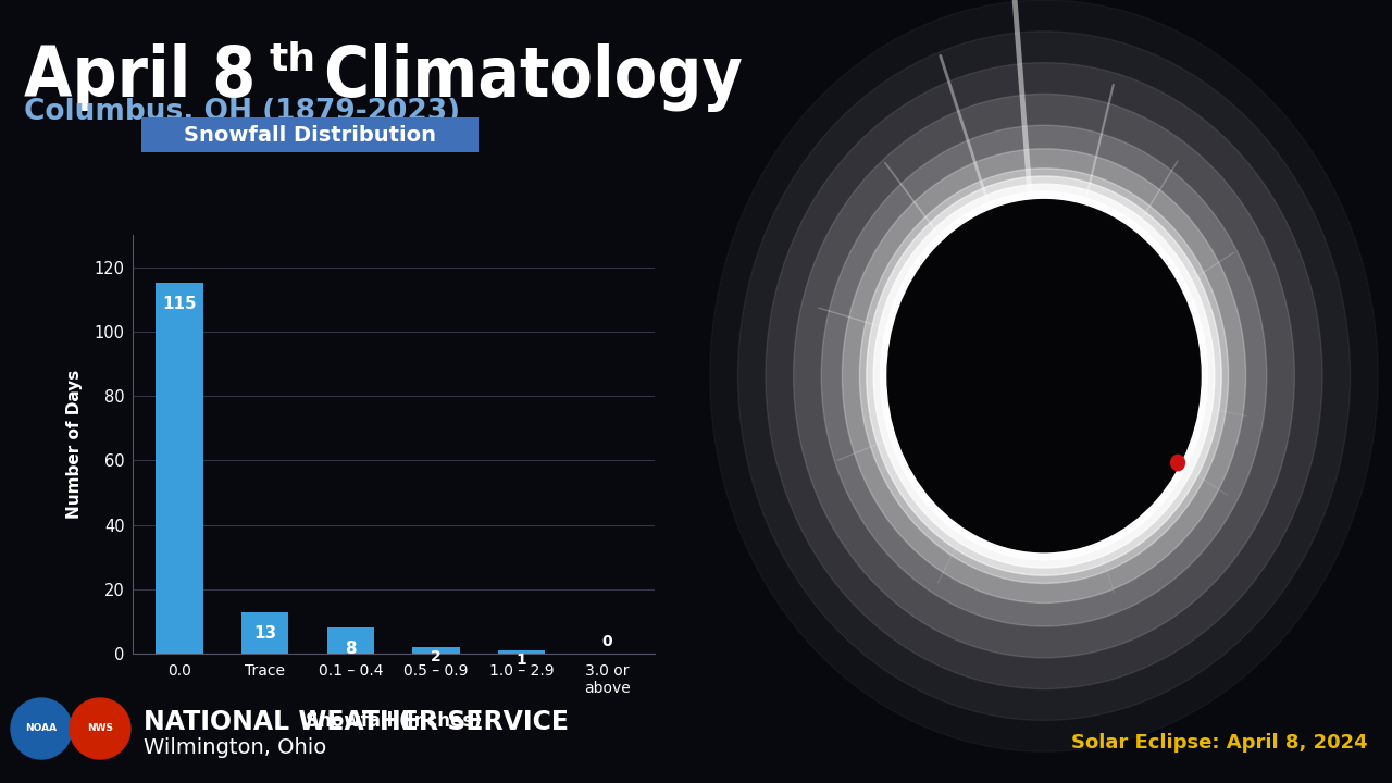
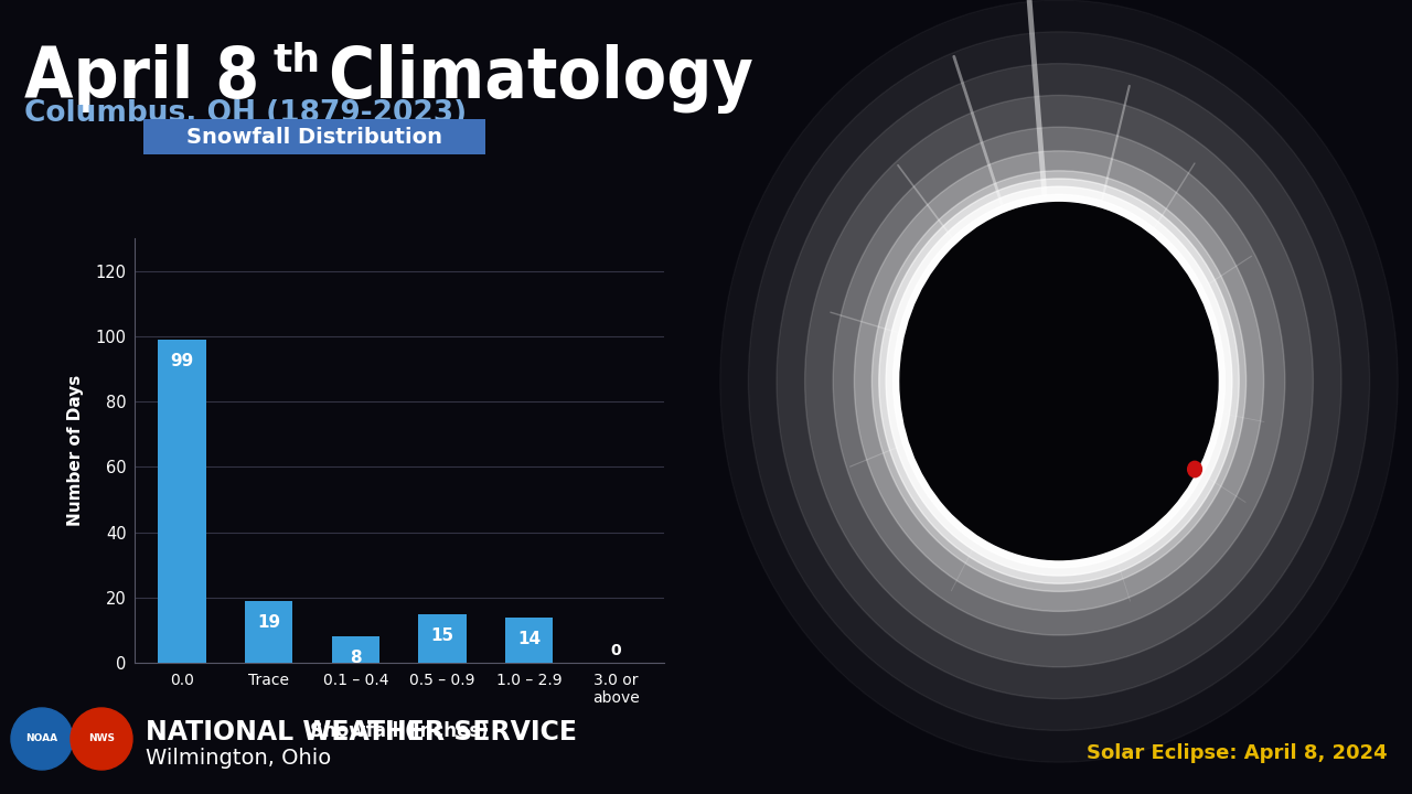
0.0: 115 -> 99
Trace: 13 -> 19
0.5 – 0.9: 2 -> 15
1.0 – 2.9: 1 -> 14
